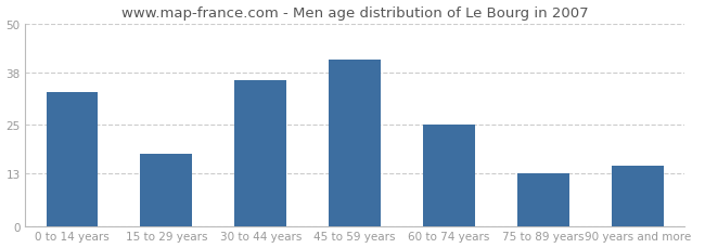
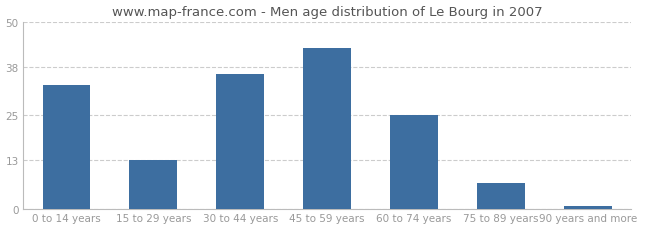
15 to 29 years: 18 -> 13
45 to 59 years: 41 -> 43
75 to 89 years: 13 -> 7
90 years and more: 15 -> 1
